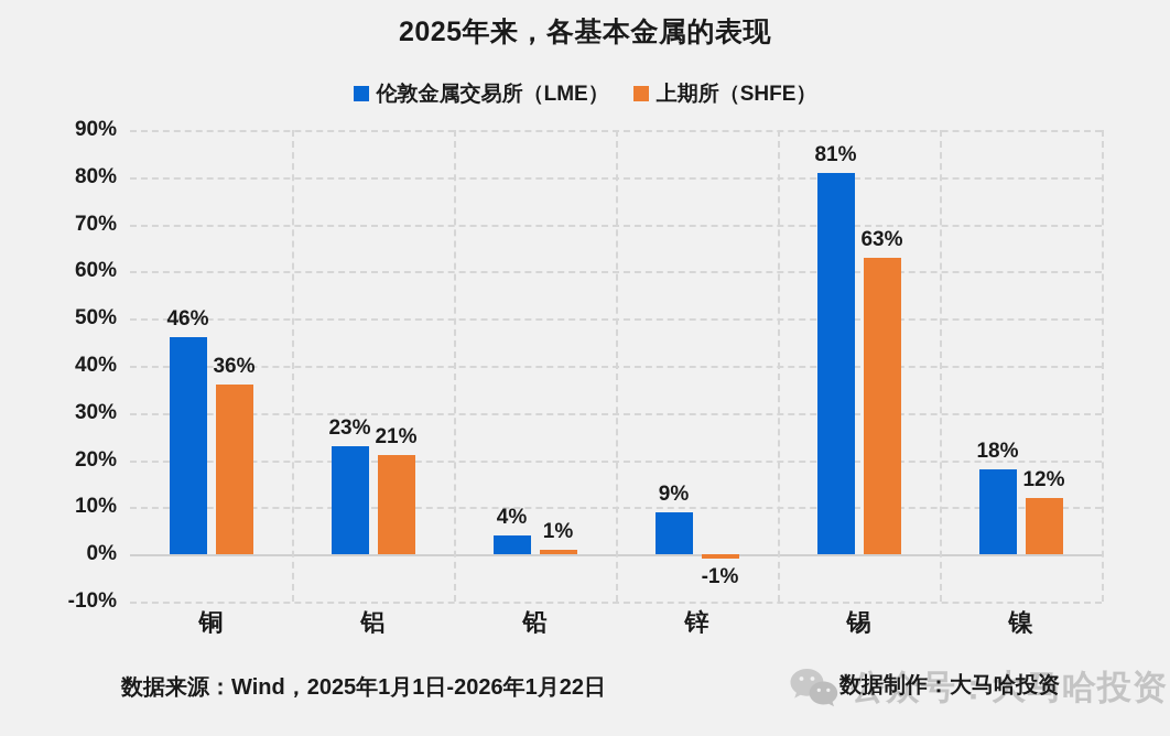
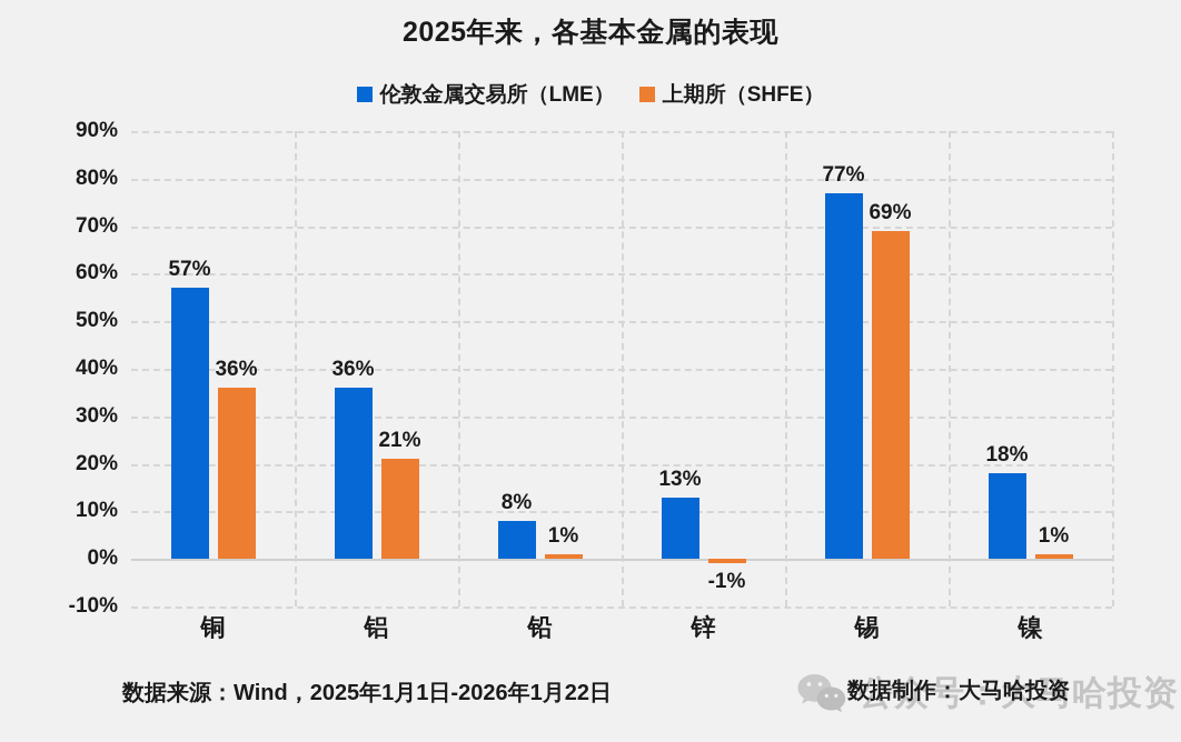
伦敦金属交易所（LME）/铜: 46% -> 57%
伦敦金属交易所（LME）/铝: 23% -> 36%
伦敦金属交易所（LME）/铅: 4% -> 8%
伦敦金属交易所（LME）/锌: 9% -> 13%
伦敦金属交易所（LME）/锡: 81% -> 77%
上期所（SHFE）/锡: 63% -> 69%
上期所（SHFE）/镍: 12% -> 1%
